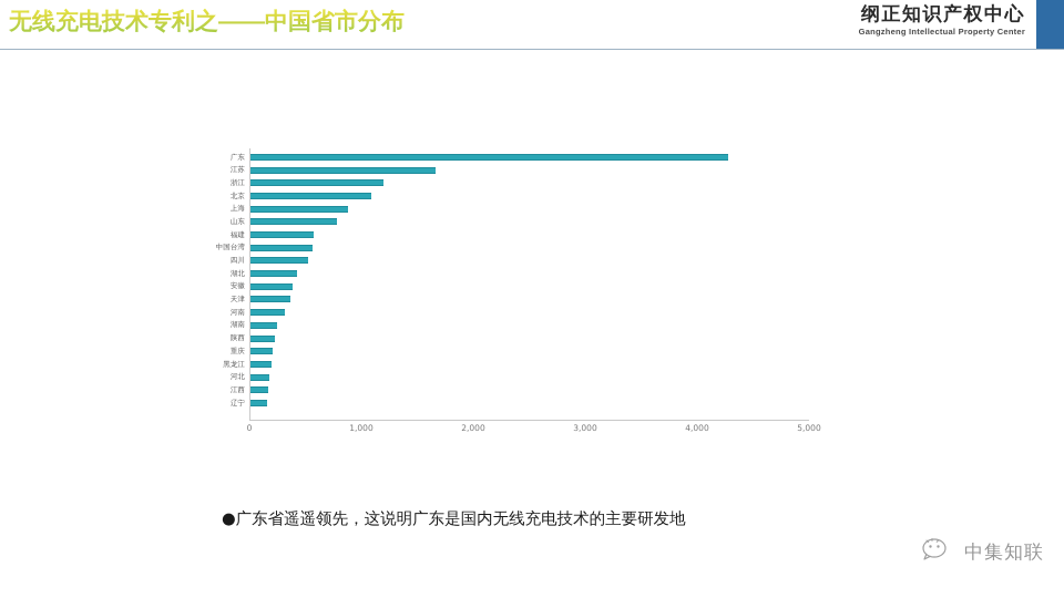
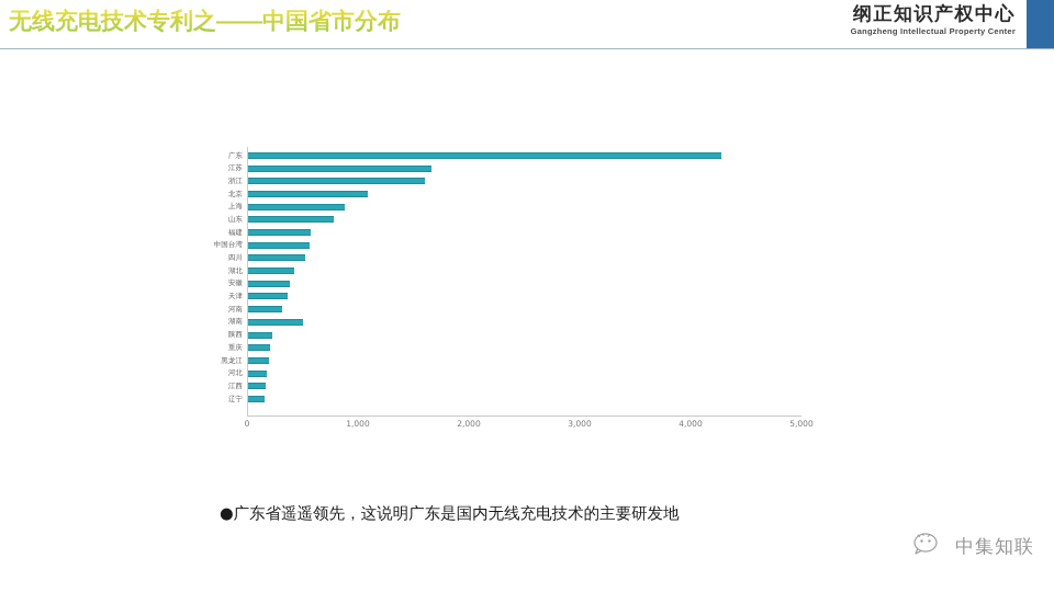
浙江: 1200 -> 1600
湖南: 200 -> 500
